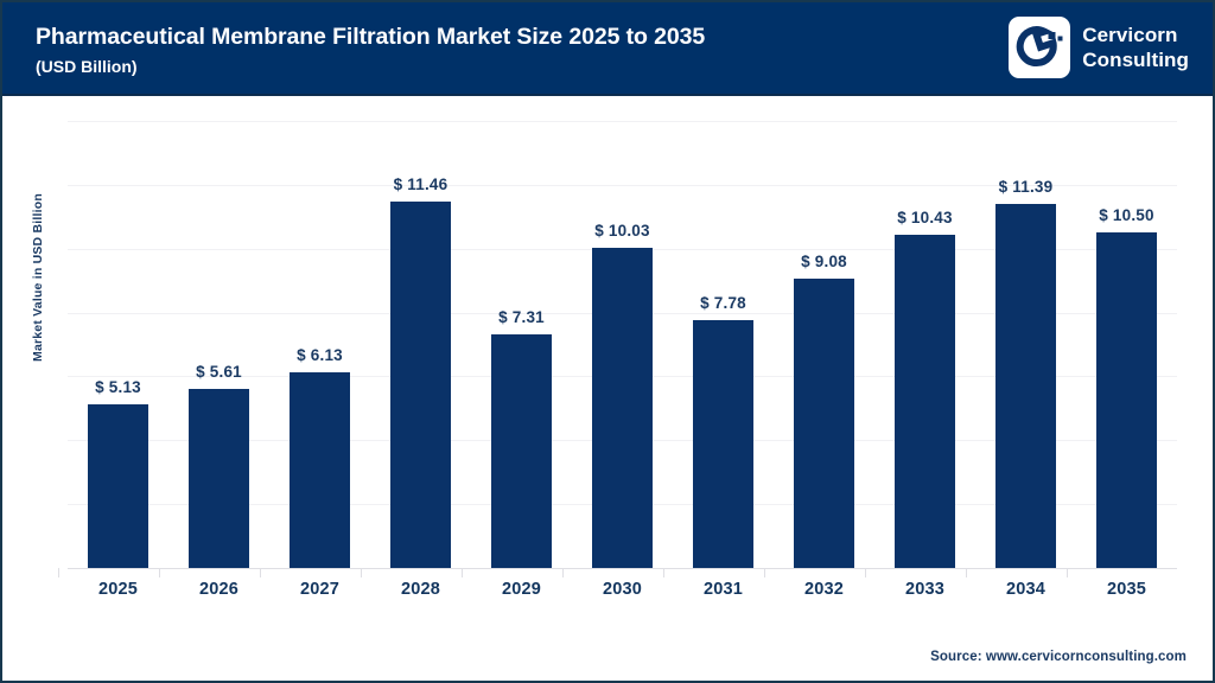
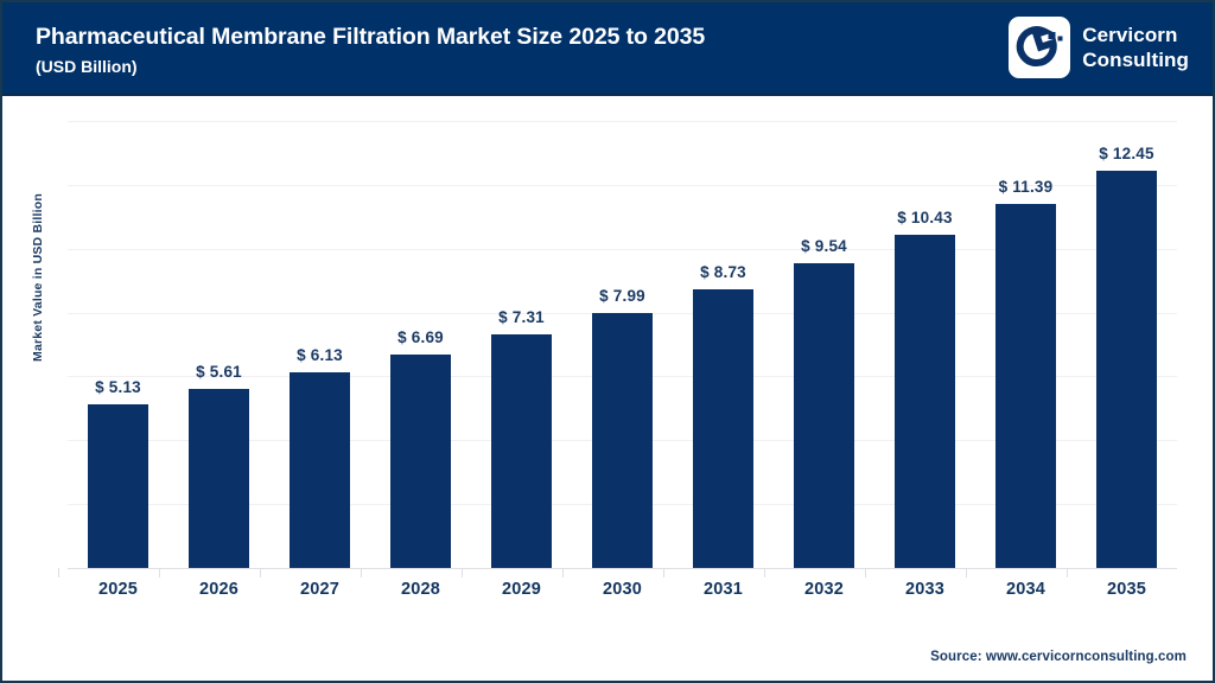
2028: 11.46 -> 6.69
2030: 10.03 -> 7.99
2031: 7.78 -> 8.73
2032: 9.08 -> 9.54
2035: 10.50 -> 12.45
